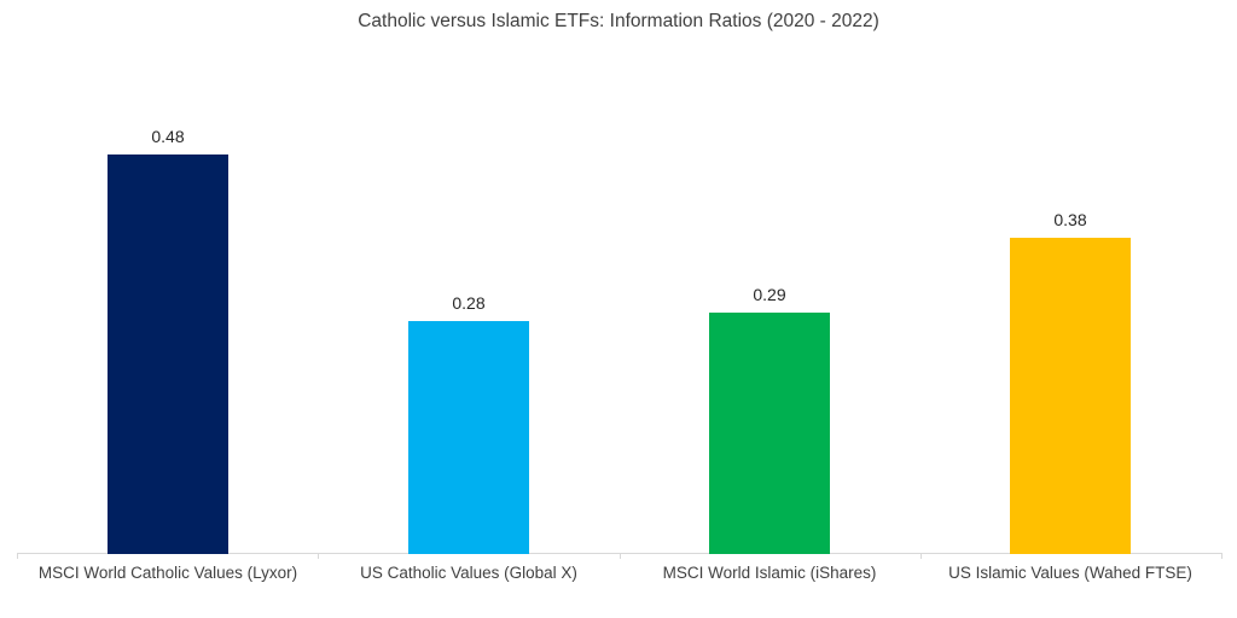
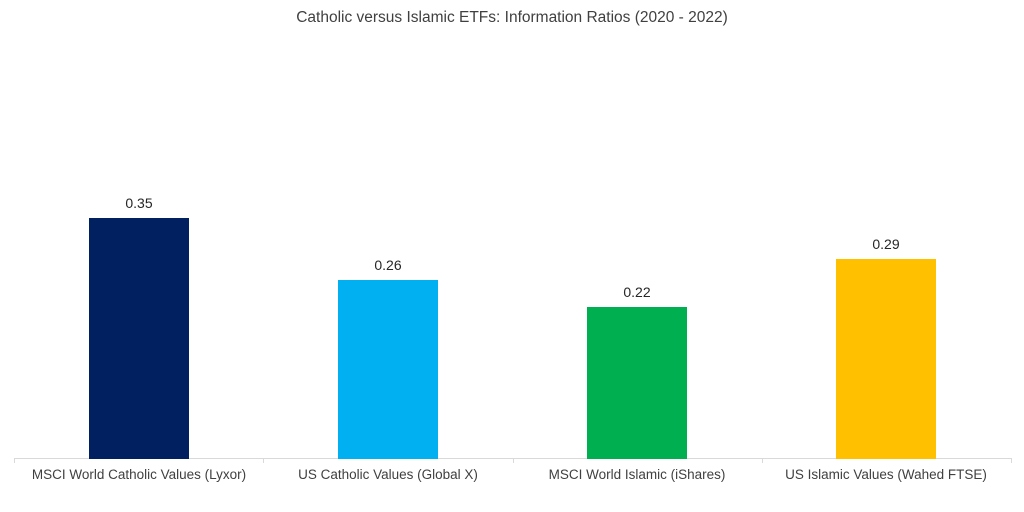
MSCI World Catholic Values (Lyxor): 0.48 -> 0.35
US Catholic Values (Global X): 0.28 -> 0.26
MSCI World Islamic (iShares): 0.29 -> 0.22
US Islamic Values (Wahed FTSE): 0.38 -> 0.29
